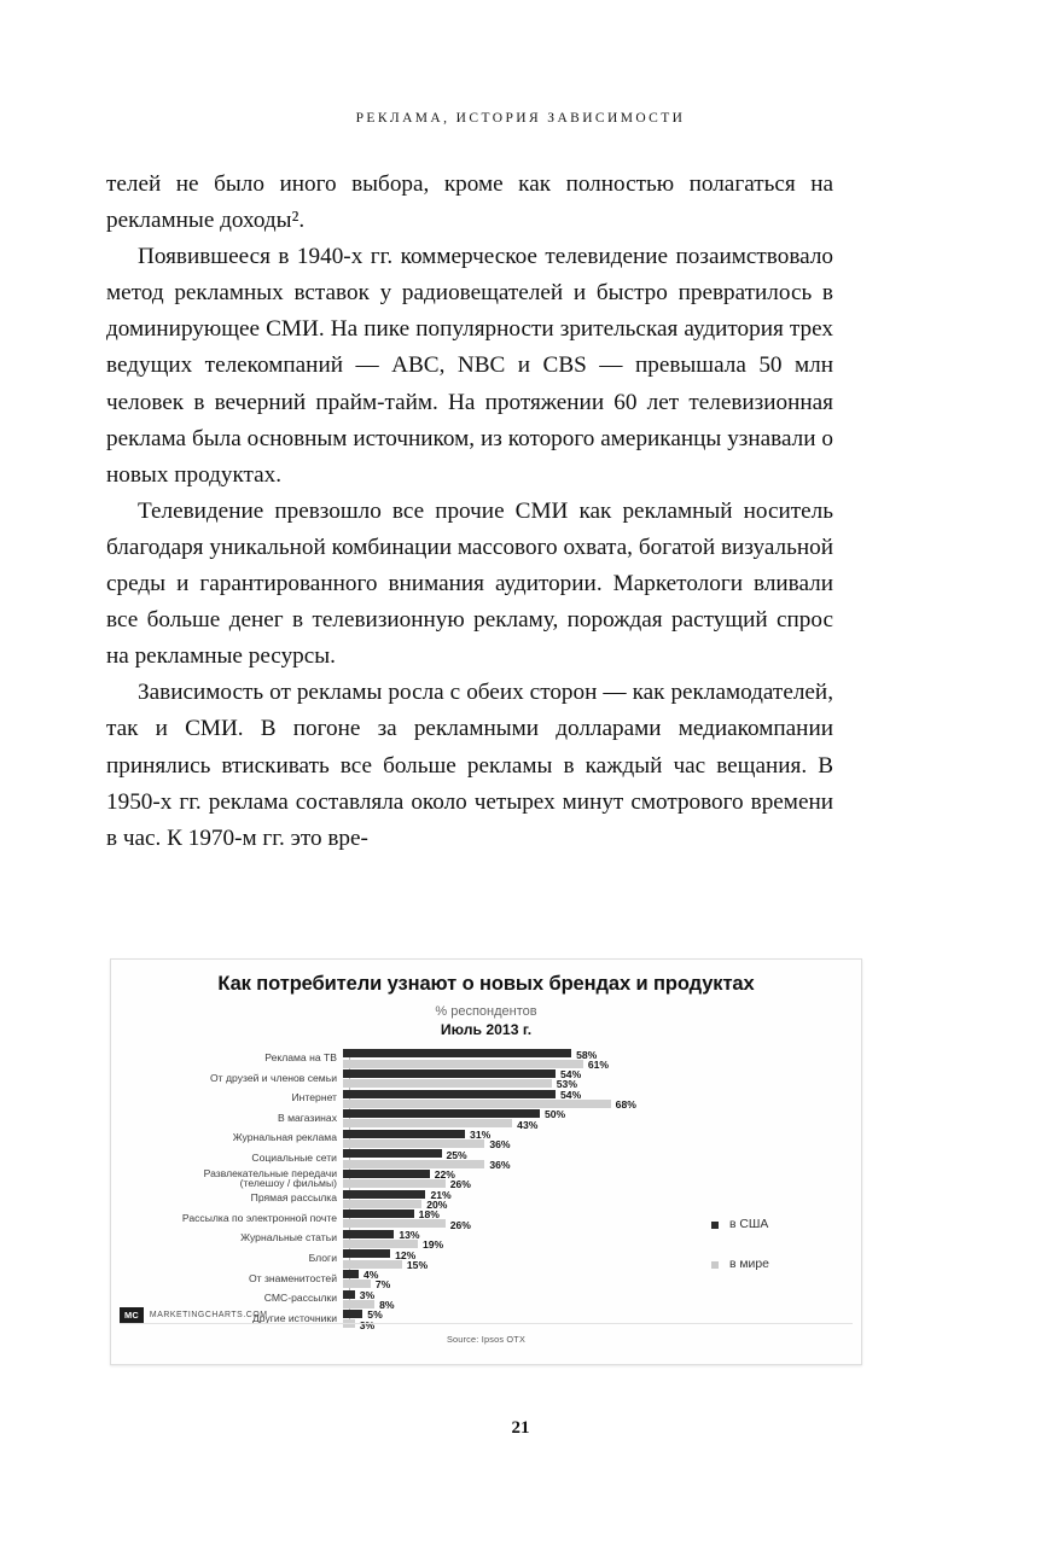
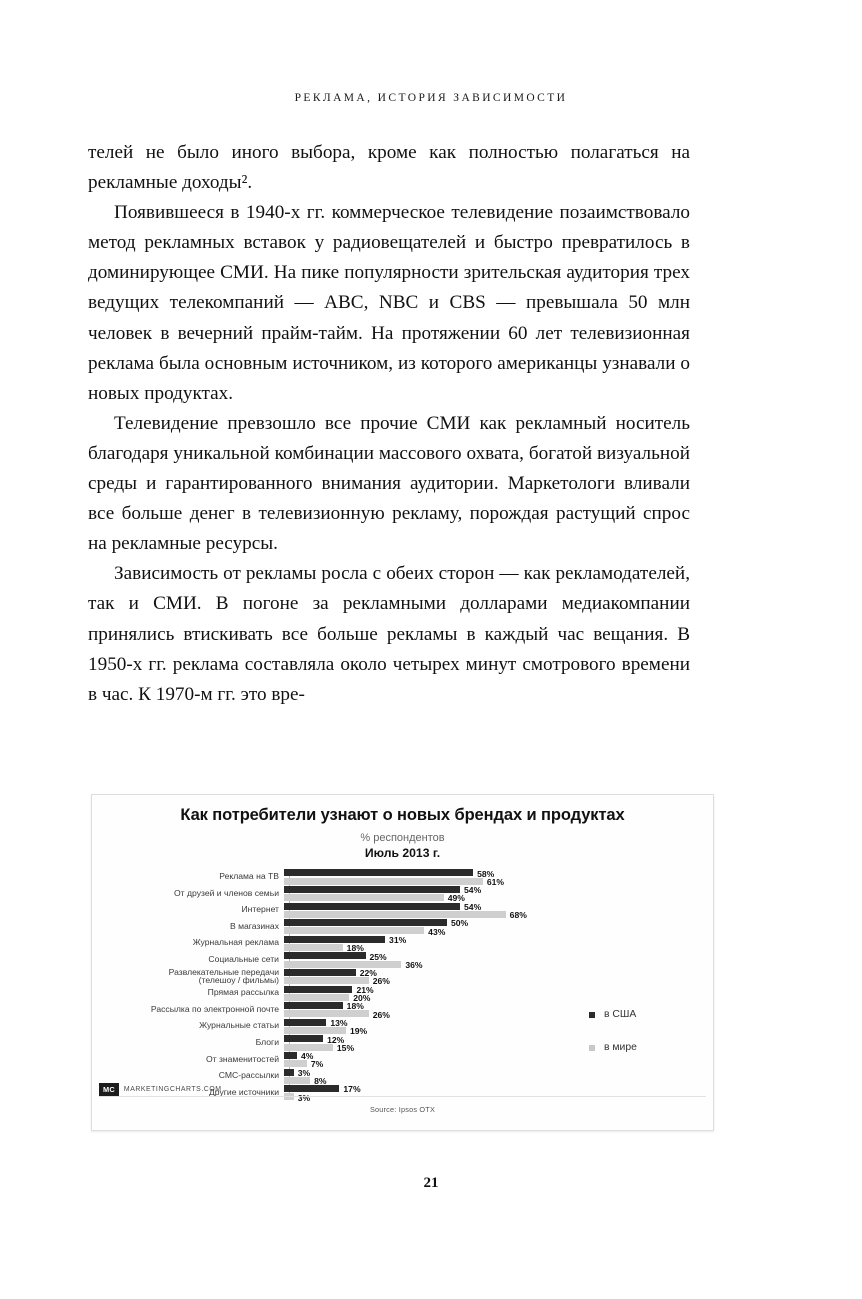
в мире/От друзей и членов семьи: 53% -> 49%
в мире/Журнальная реклама: 36% -> 18%
в США/Другие источники: 5% -> 17%
